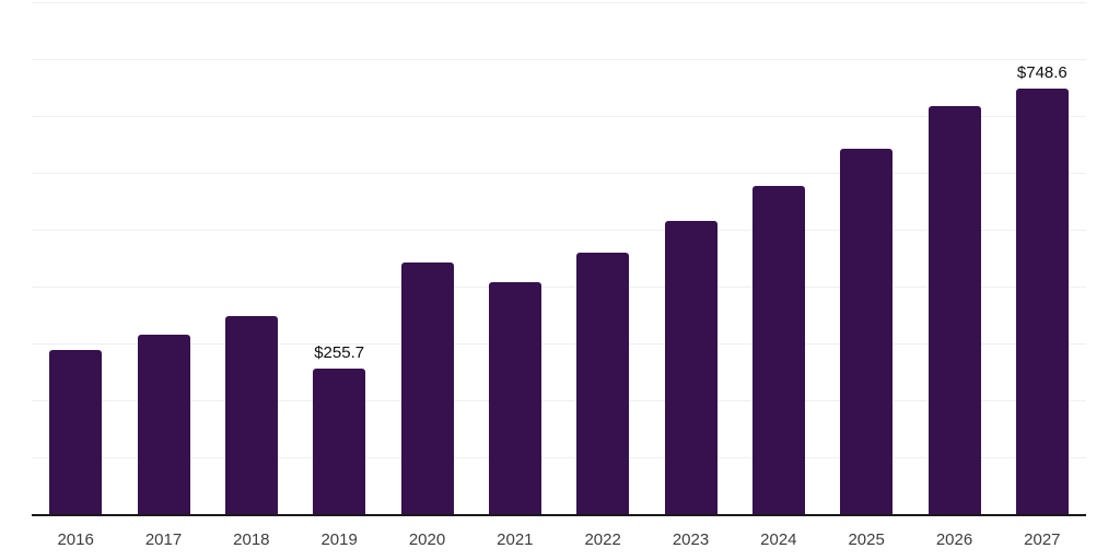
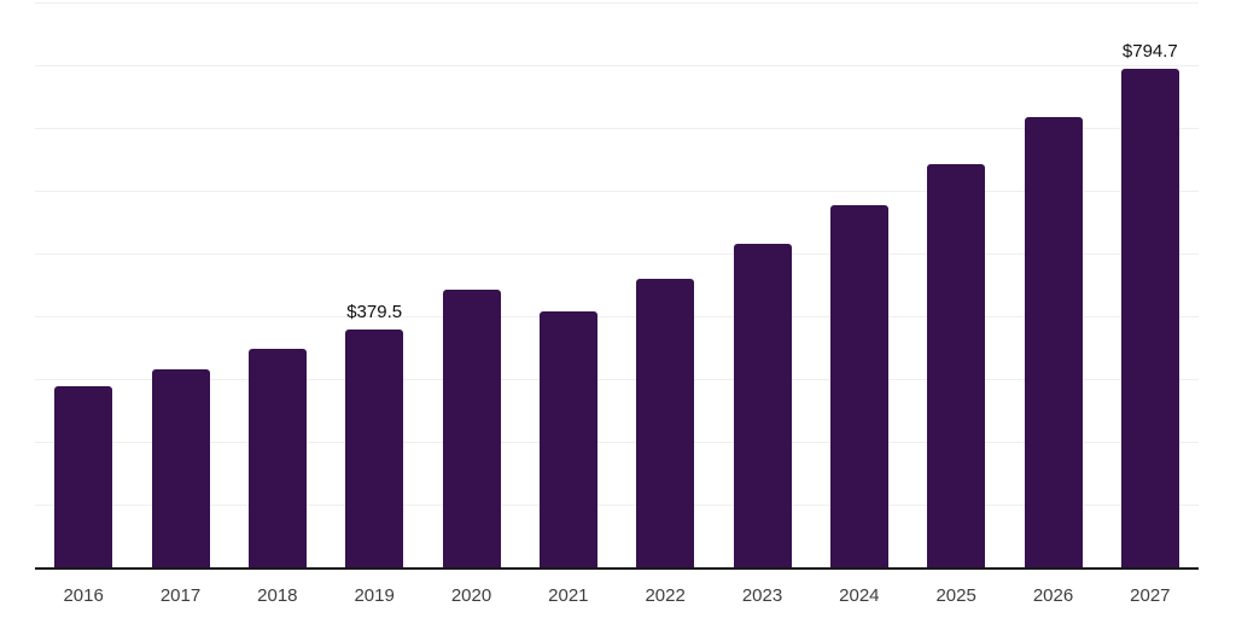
2019: $255.7 -> $379.5
2027: $748.6 -> $794.7
